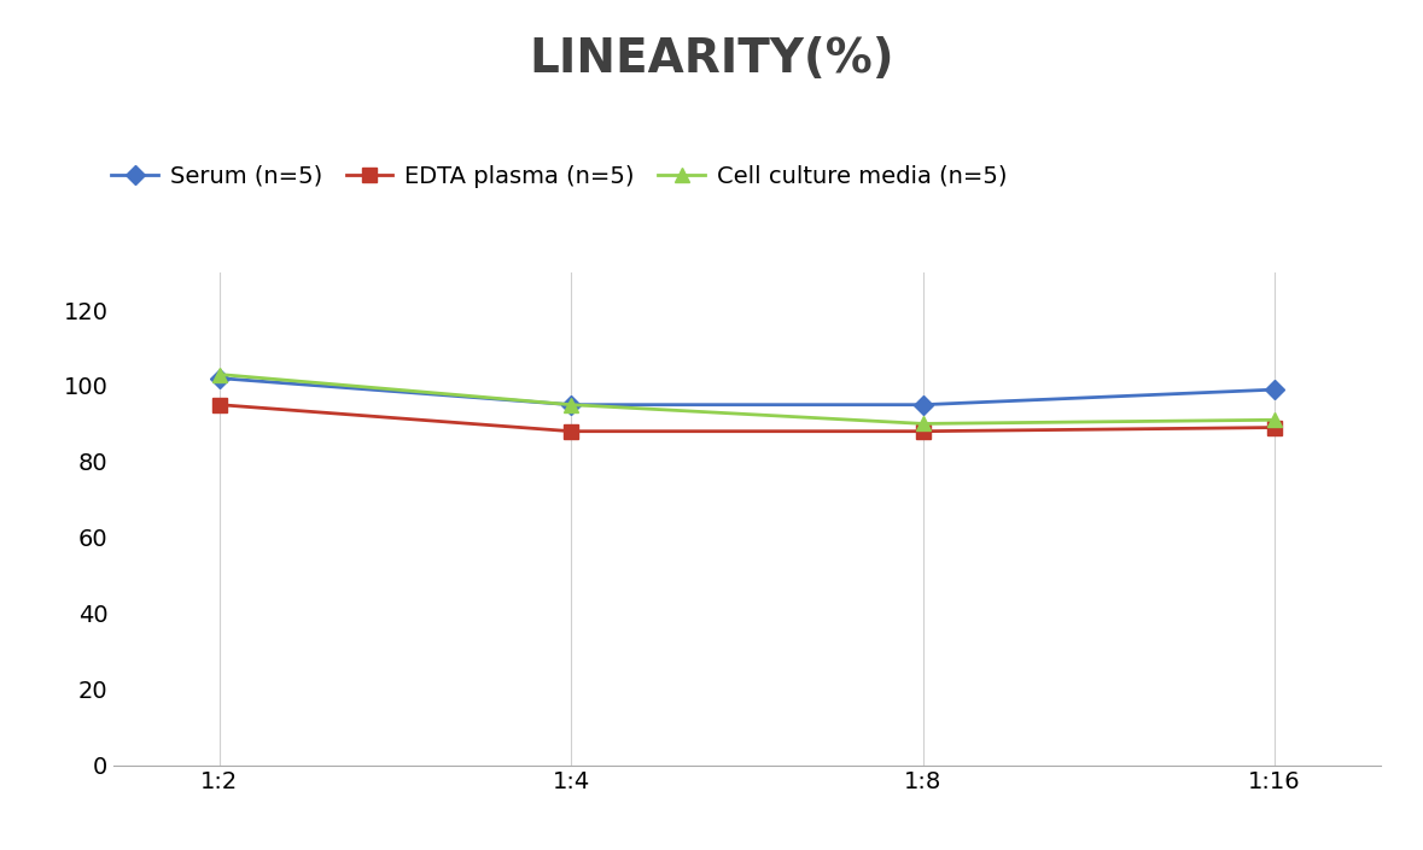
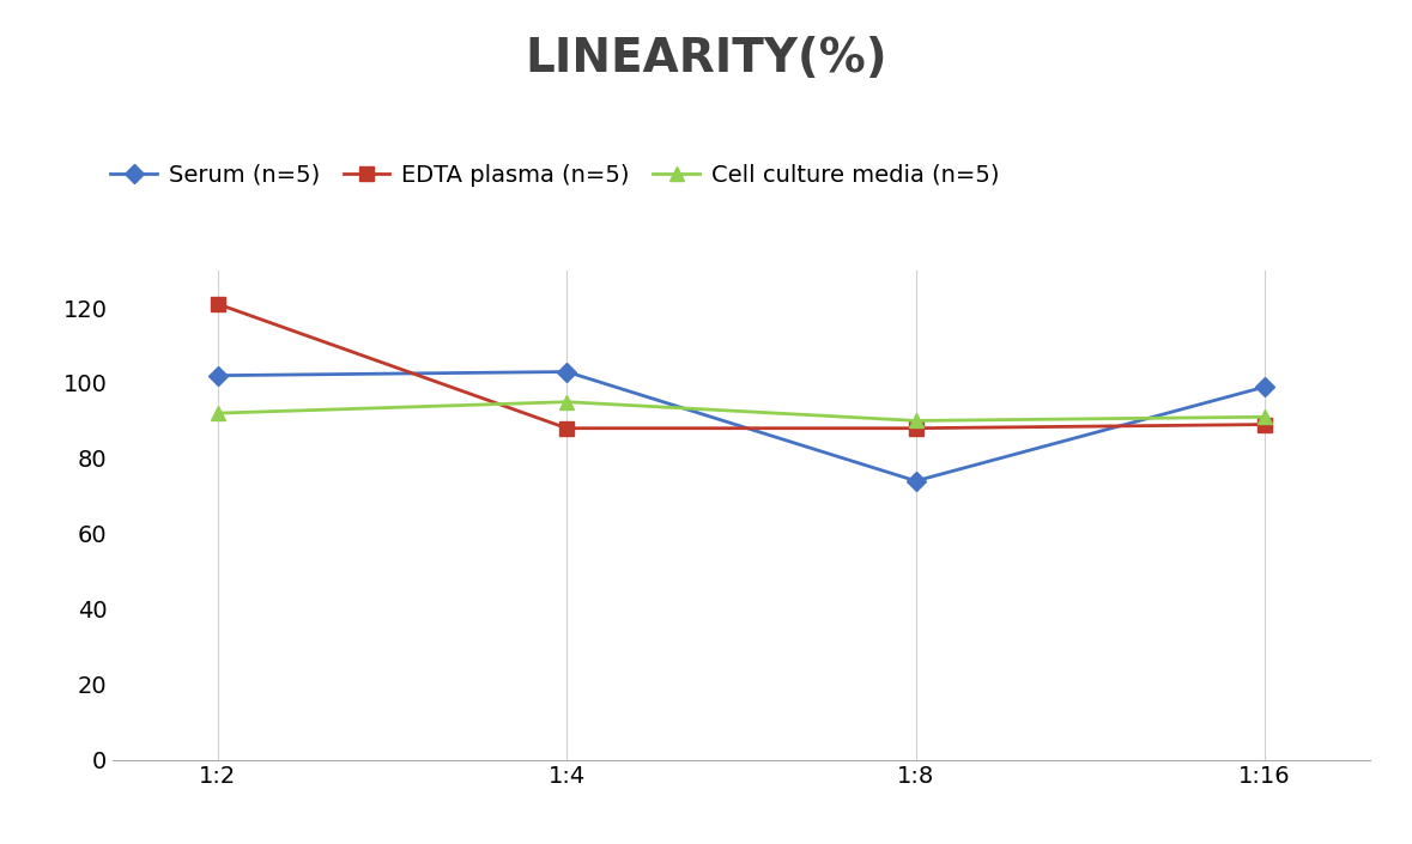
EDTA plasma (n=5)/1:2: 95 -> 121
Cell culture media (n=5)/1:2: 103 -> 92
Serum (n=5)/1:4: 95 -> 103
Serum (n=5)/1:8: 95 -> 74
